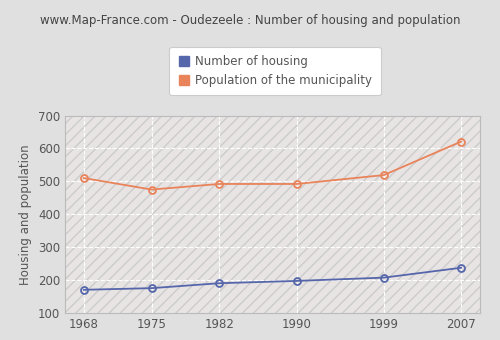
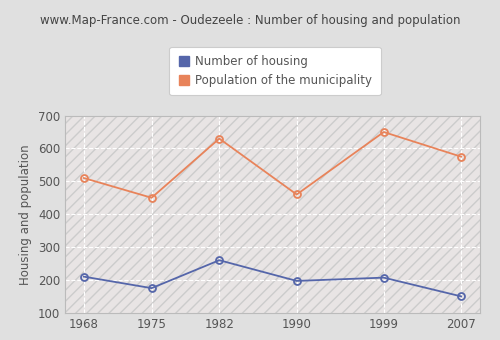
Number of housing/1968: 170 -> 210
Population of the municipality/1975: 475 -> 450
Number of housing/1982: 190 -> 260
Population of the municipality/1982: 492 -> 630
Population of the municipality/1990: 492 -> 460
Population of the municipality/1999: 519 -> 650
Number of housing/2007: 237 -> 150
Population of the municipality/2007: 621 -> 575
